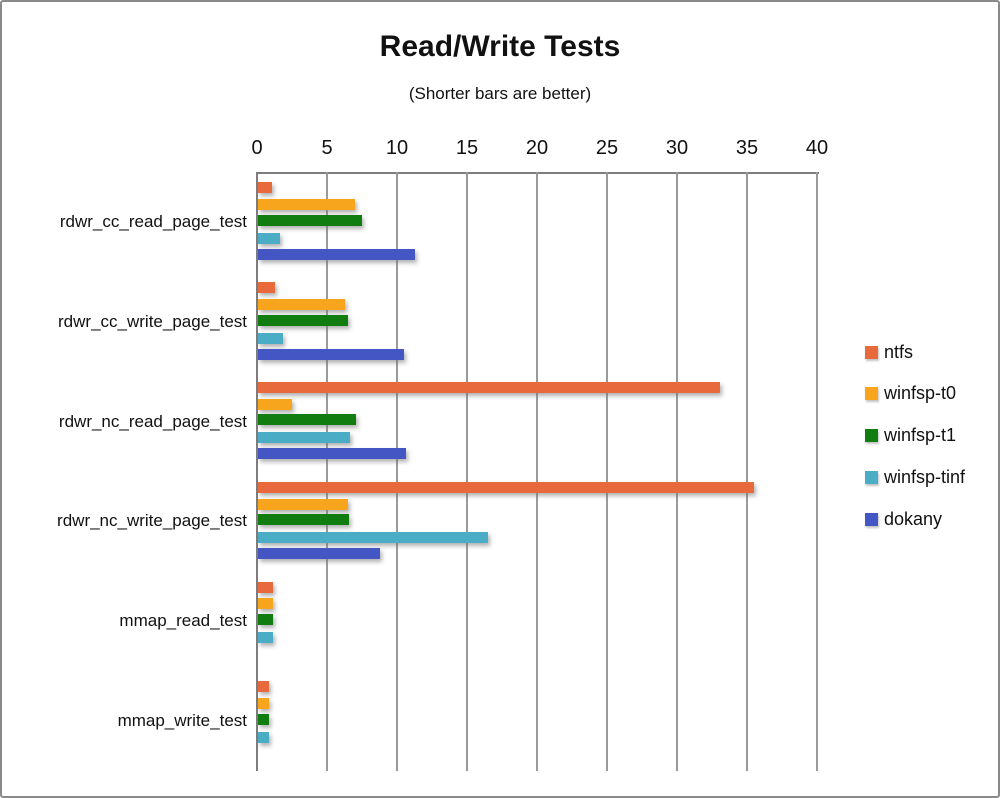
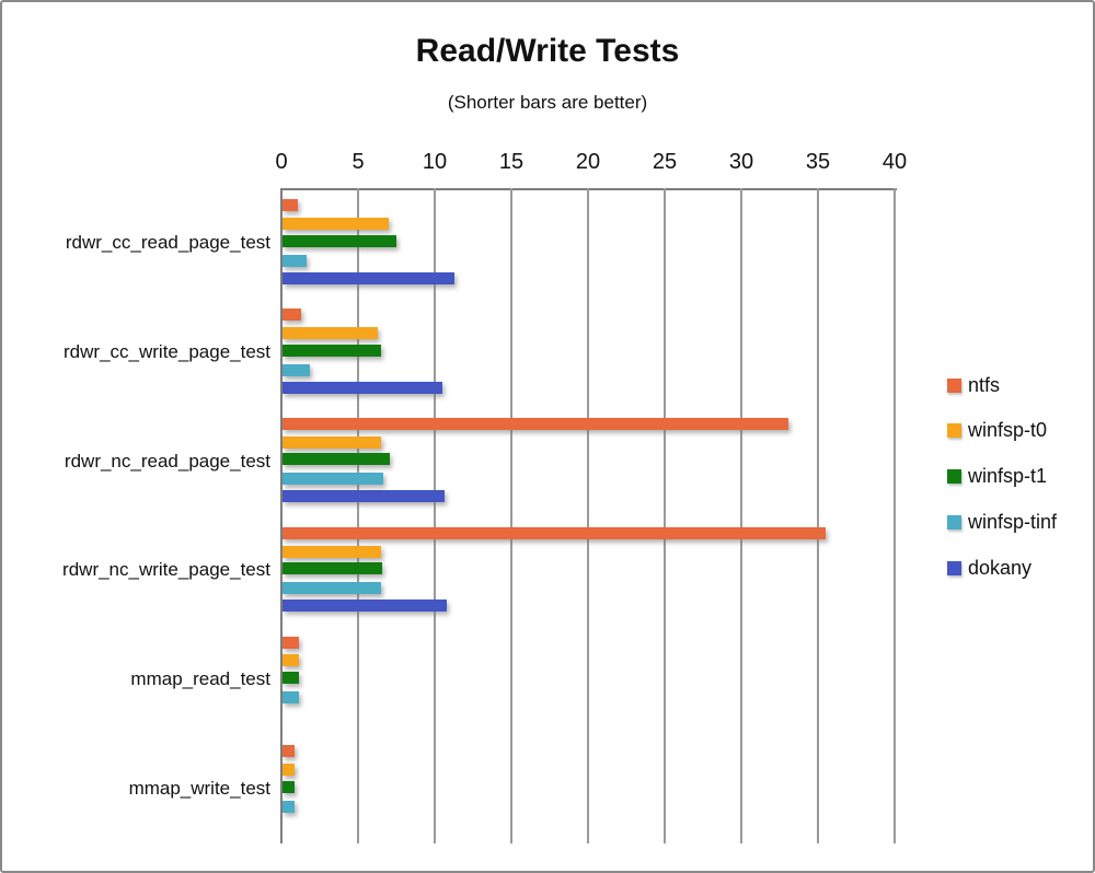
winfsp-t0/rdwr_nc_read_page_test: 2.4 -> 6.4
winfsp-tinf/rdwr_nc_write_page_test: 16.4 -> 6.4
dokany/rdwr_nc_write_page_test: 8.7 -> 10.7
